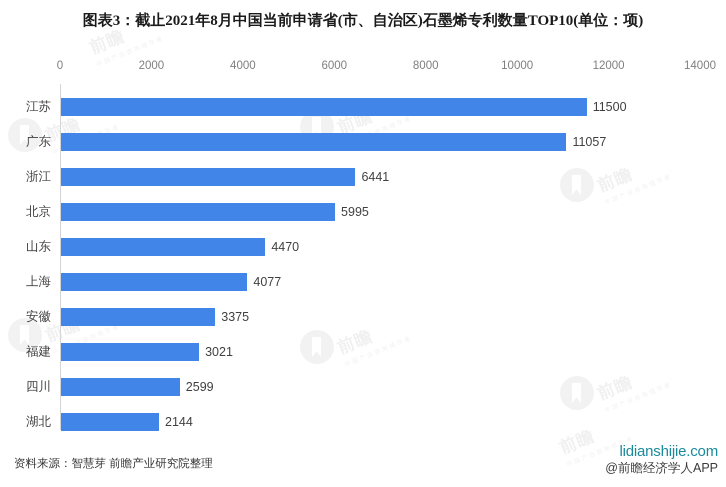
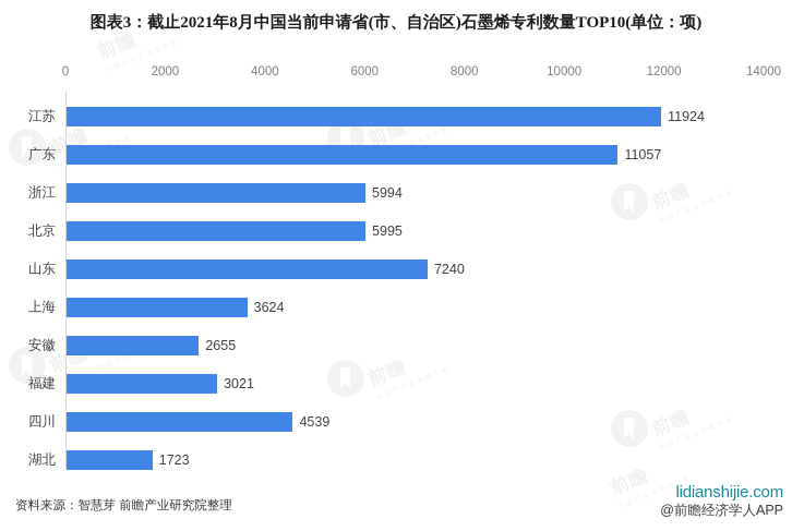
江苏: 11500 -> 11924
浙江: 6441 -> 5994
山东: 4470 -> 7240
上海: 4077 -> 3624
安徽: 3375 -> 2655
四川: 2599 -> 4539
湖北: 2144 -> 1723
